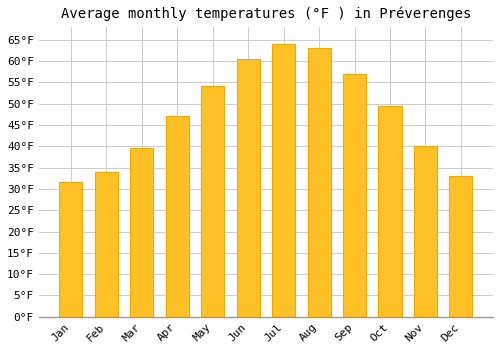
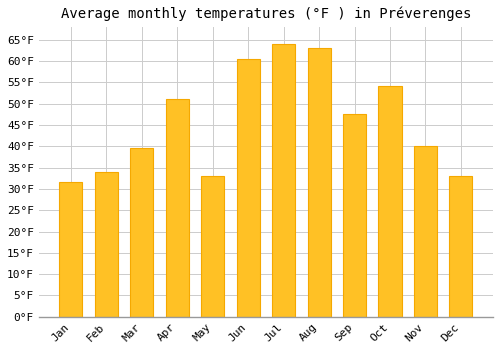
Apr: 47.0°F -> 51.0°F
May: 54.0°F -> 33.0°F
Sep: 57.0°F -> 47.5°F
Oct: 49.5°F -> 54.0°F
